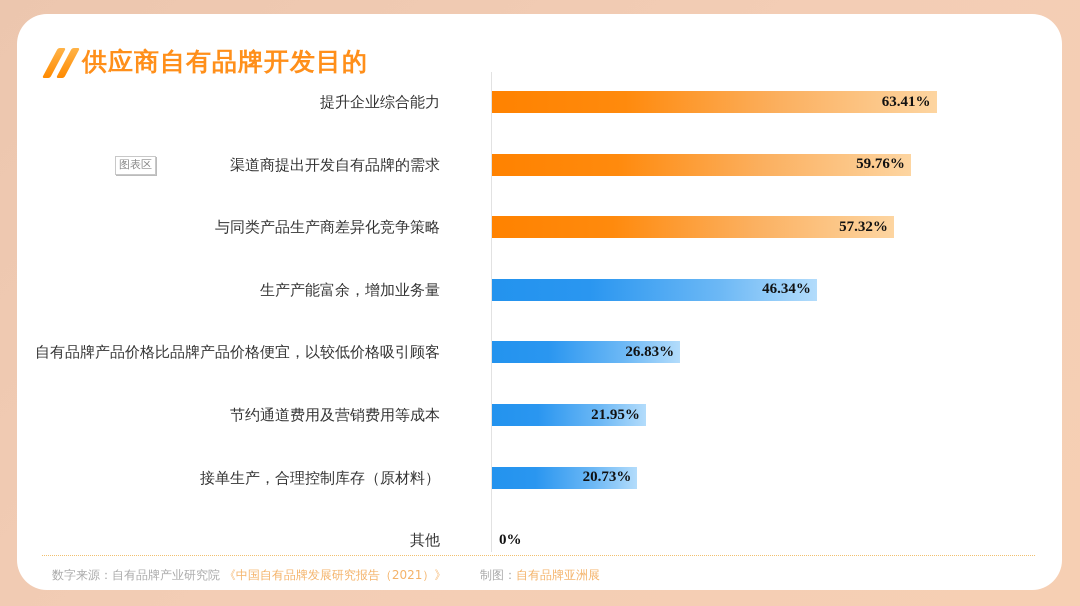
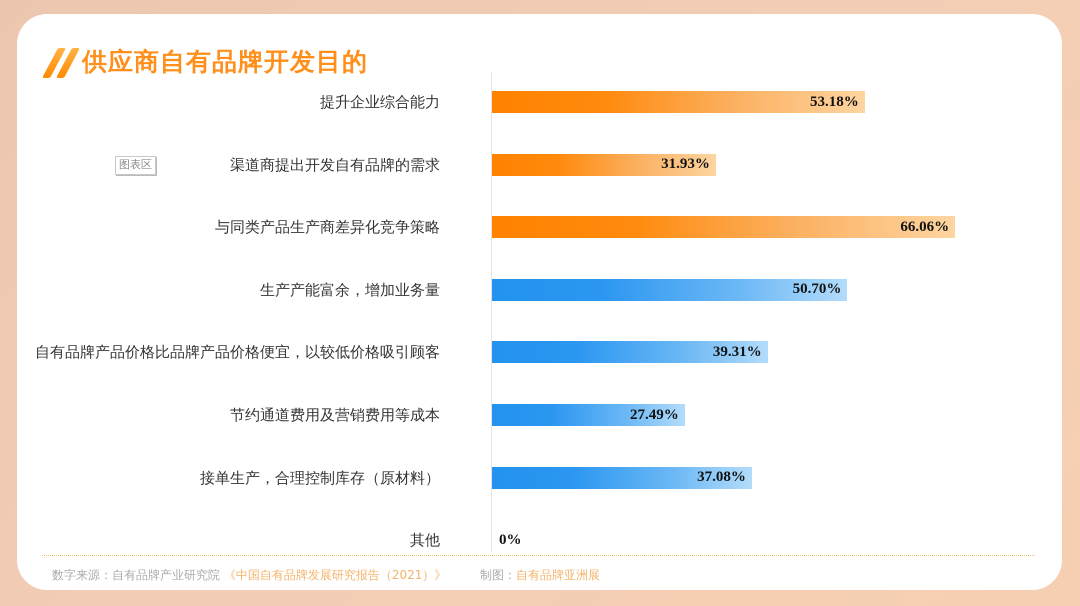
提升企业综合能力: 63.41% -> 53.18%
渠道商提出开发自有品牌的需求: 59.76% -> 31.93%
与同类产品生产商差异化竞争策略: 57.32% -> 66.06%
生产产能富余，增加业务量: 46.34% -> 50.70%
自有品牌产品价格比品牌产品价格便宜，以较低价格吸引顾客: 26.83% -> 39.31%
节约通道费用及营销费用等成本: 21.95% -> 27.49%
接单生产，合理控制库存（原材料）: 20.73% -> 37.08%
